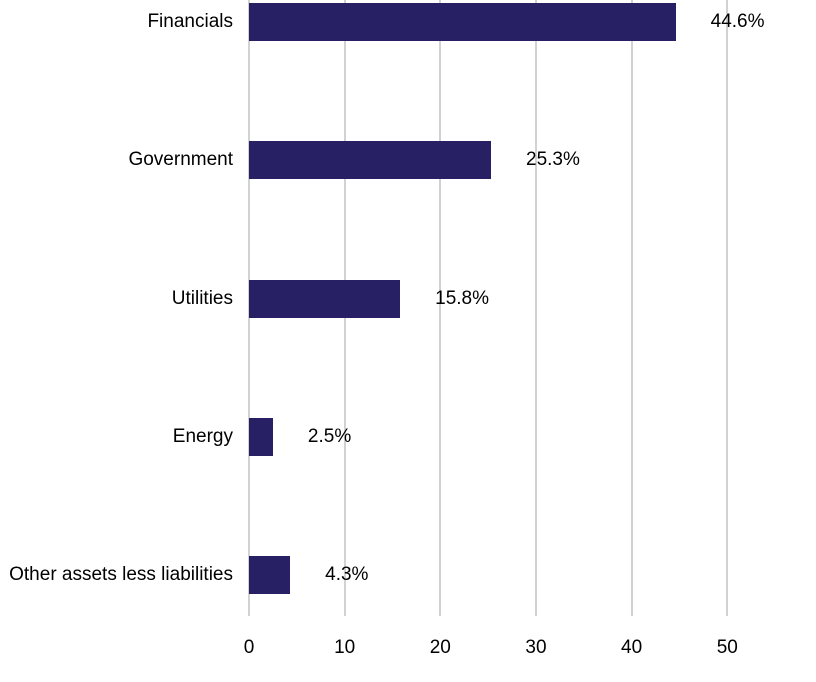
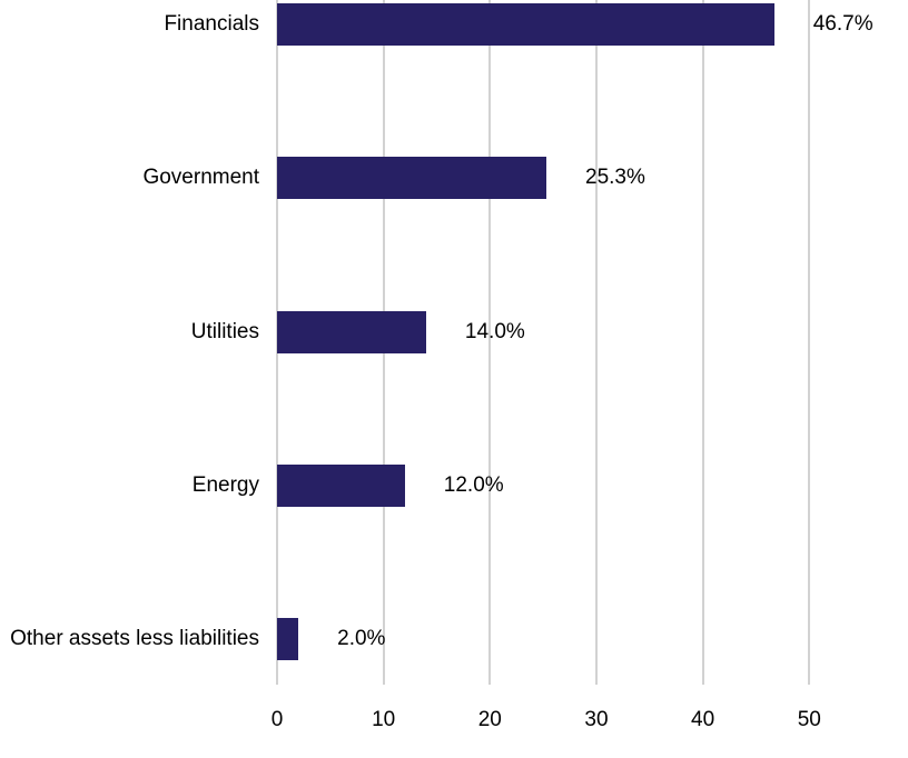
Financials: 44.6% -> 46.7%
Utilities: 15.8% -> 14.0%
Energy: 2.5% -> 12.0%
Other assets less liabilities: 4.3% -> 2.0%
